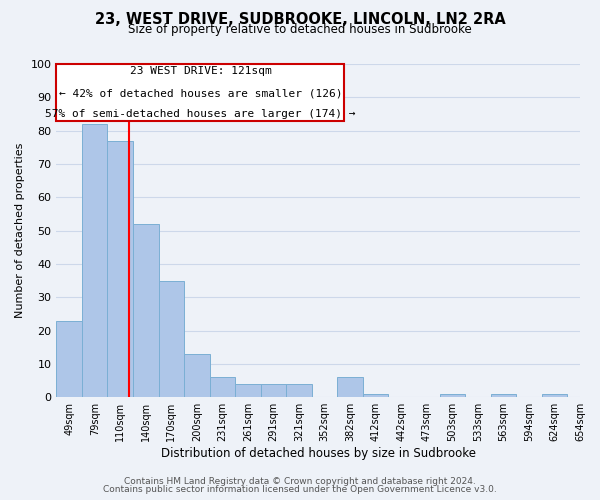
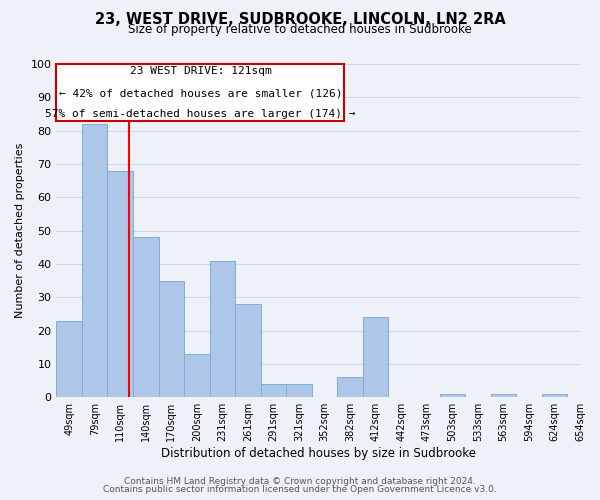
110sqm: 77 -> 68
140sqm: 52 -> 48
231sqm: 6 -> 41
261sqm: 4 -> 28
412sqm: 1 -> 24
